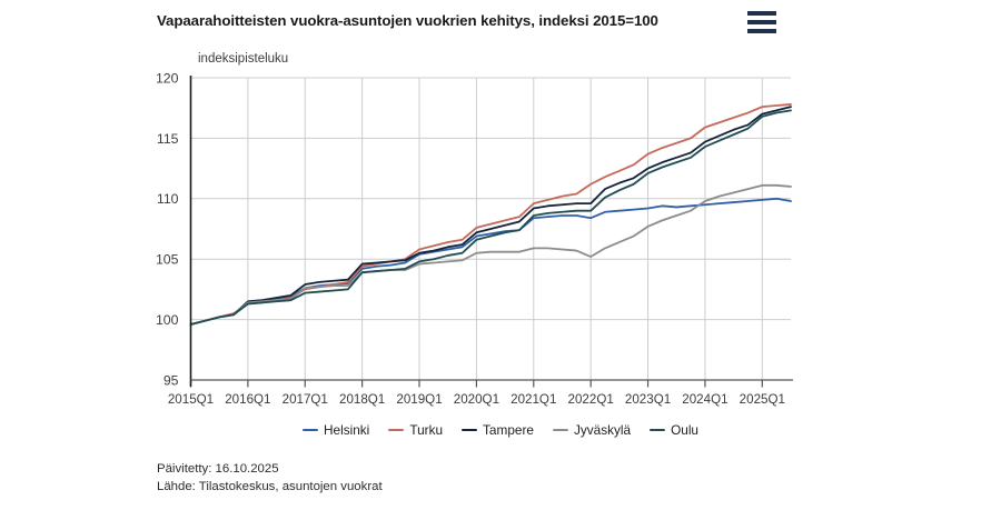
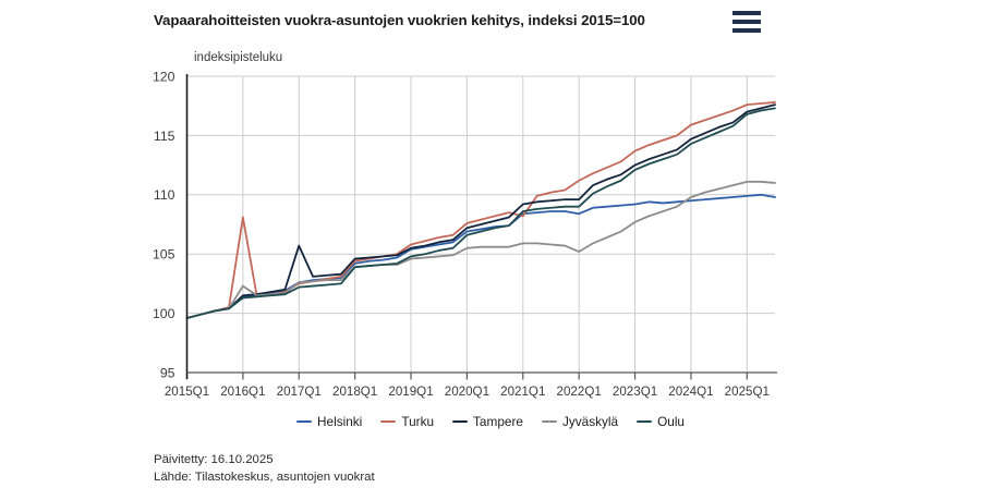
Turku/2016Q1: 101.3 -> 108.1
Jyväskylä/2016Q1: 101.4 -> 102.3
Tampere/2017Q1: 102.9 -> 105.7
Turku/2021Q1: 109.6 -> 108.2
